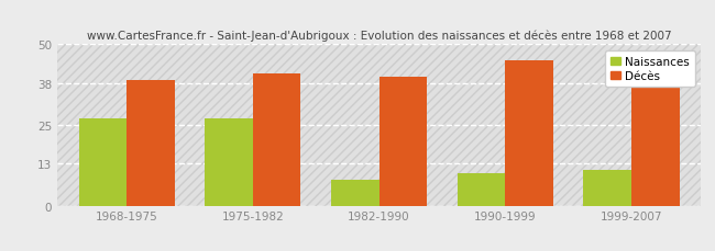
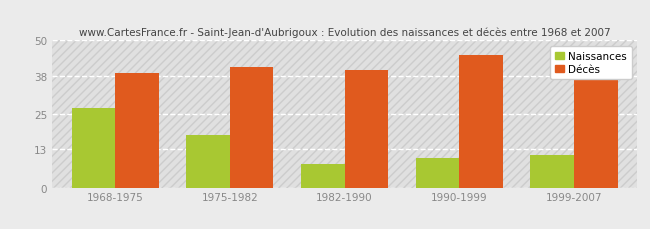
Naissances/1975-1982: 27 -> 18
